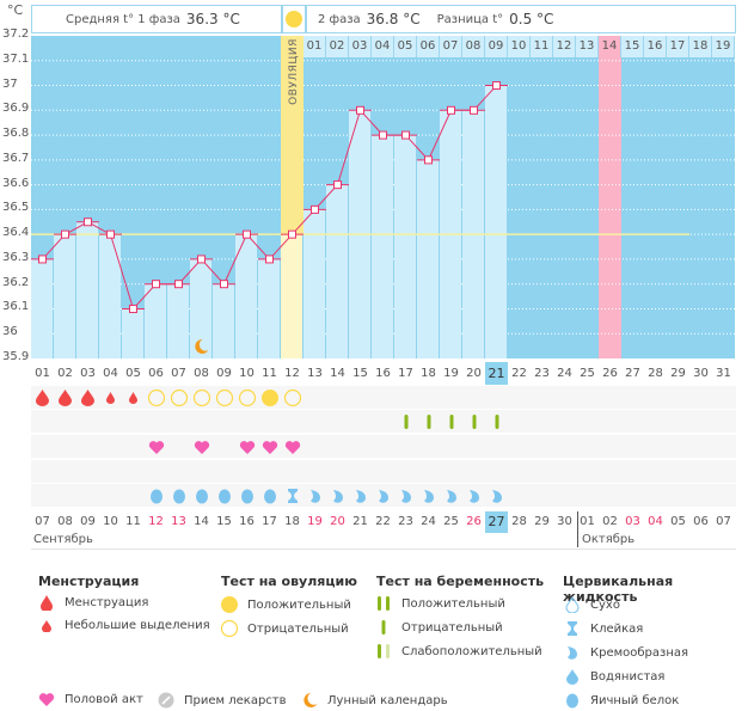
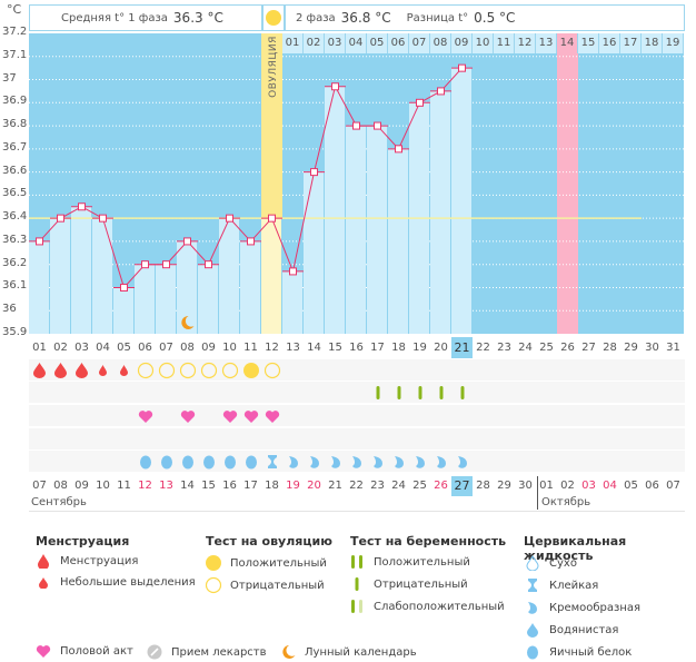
13: 36.50 -> 36.17
15: 36.90 -> 36.97
20: 36.90 -> 36.95
21: 37.00 -> 37.05
